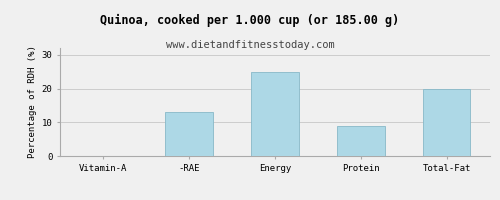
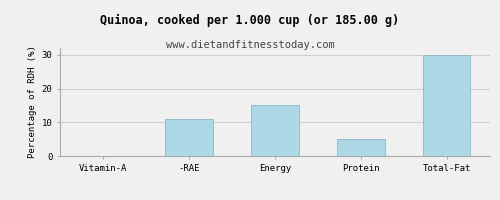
-RAE: 13 -> 11
Energy: 25 -> 15
Protein: 9 -> 5
Total-Fat: 20 -> 30
